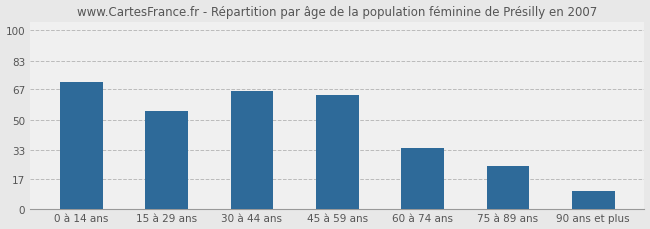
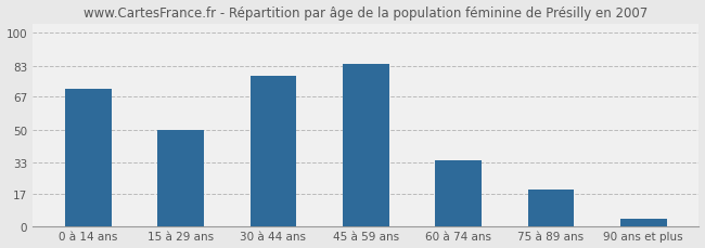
15 à 29 ans: 55 -> 50
30 à 44 ans: 66 -> 78
45 à 59 ans: 64 -> 84
75 à 89 ans: 24 -> 19
90 ans et plus: 10 -> 4
